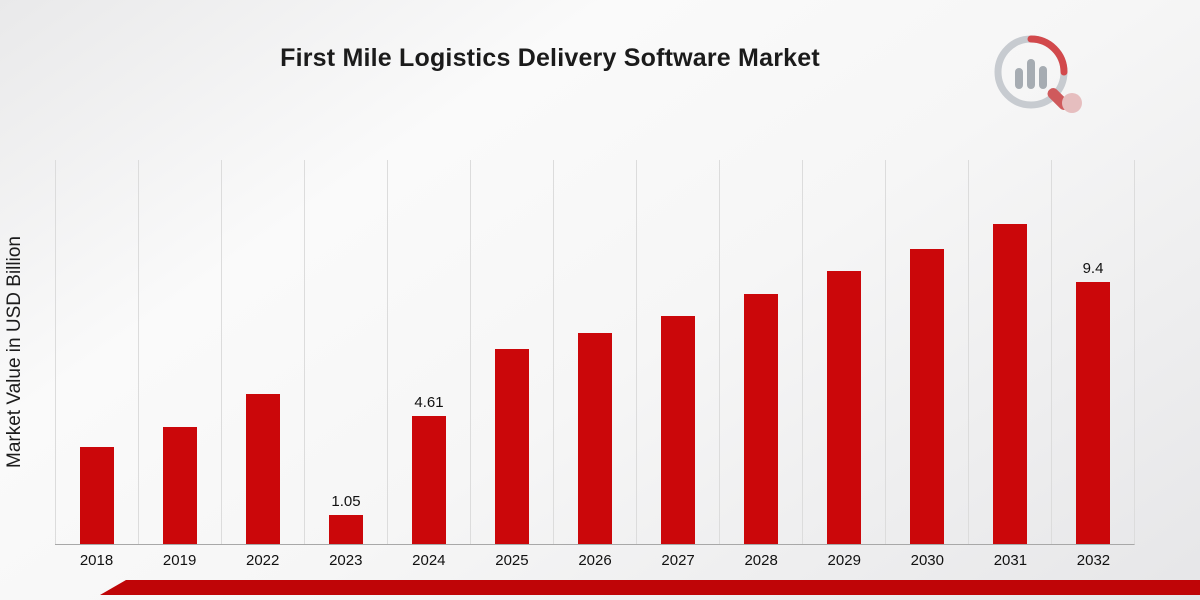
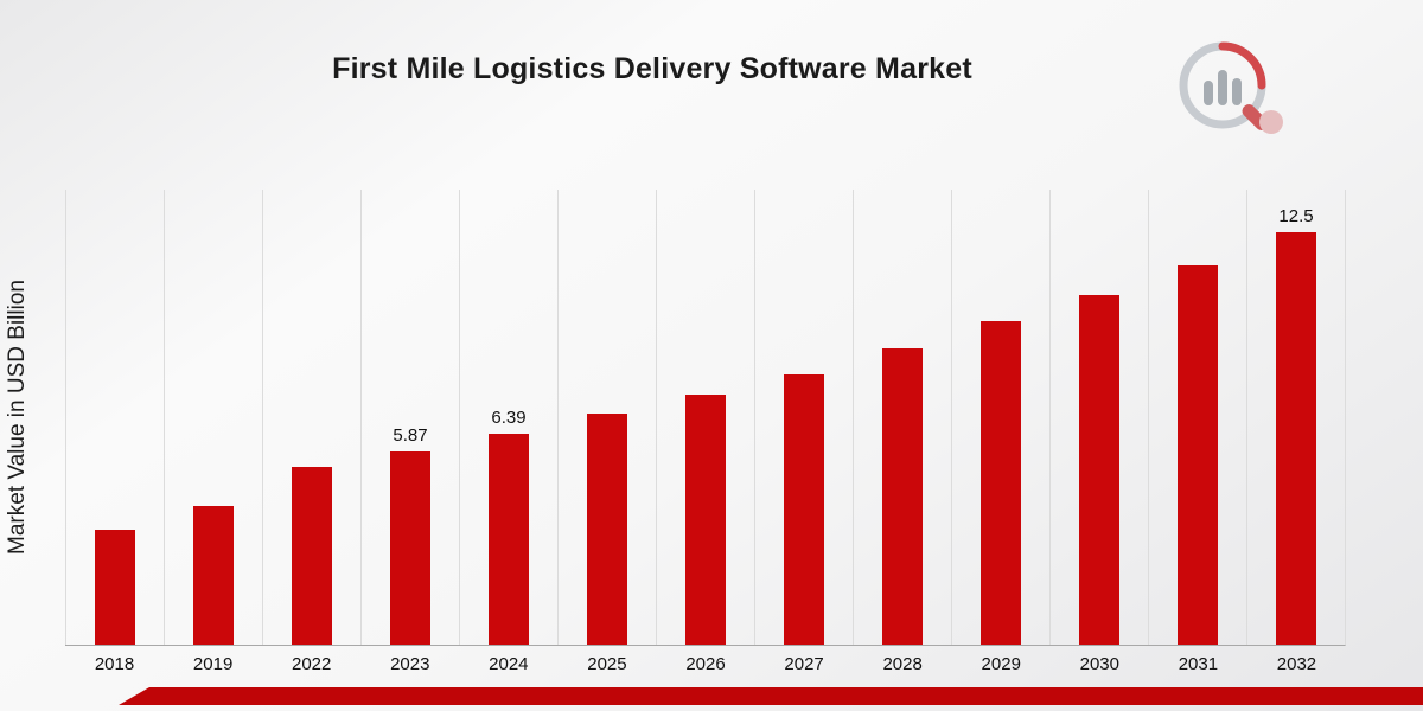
2023: 1.05 -> 5.87
2024: 4.61 -> 6.39
2032: 9.4 -> 12.5
